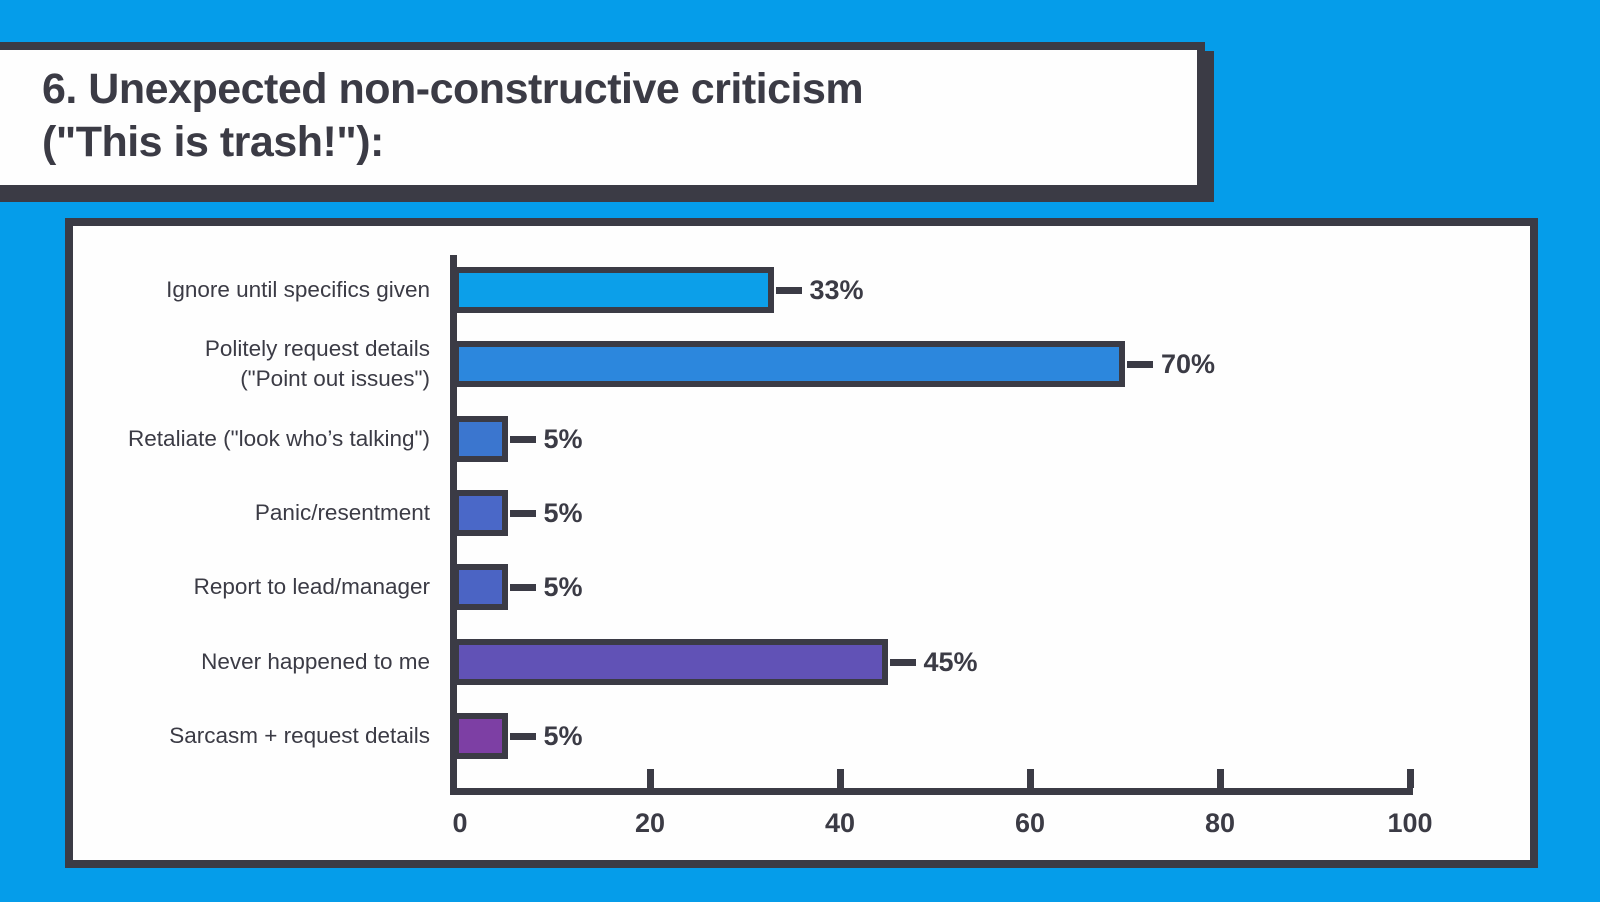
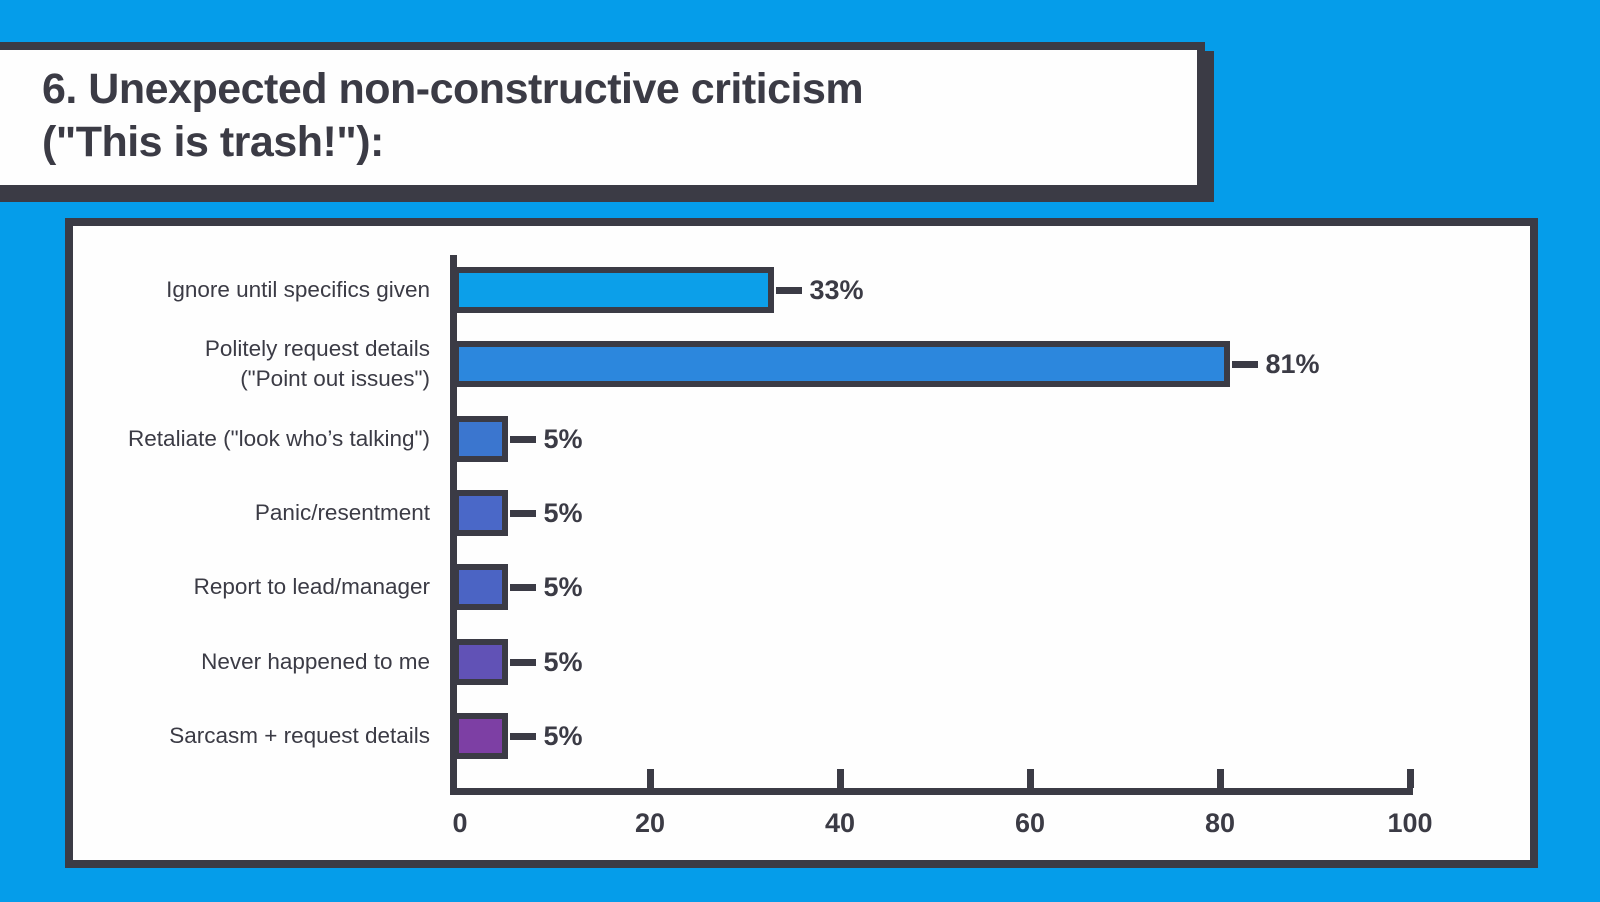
Politely request details ("Point out issues"): 70% -> 81%
Never happened to me: 45% -> 5%
